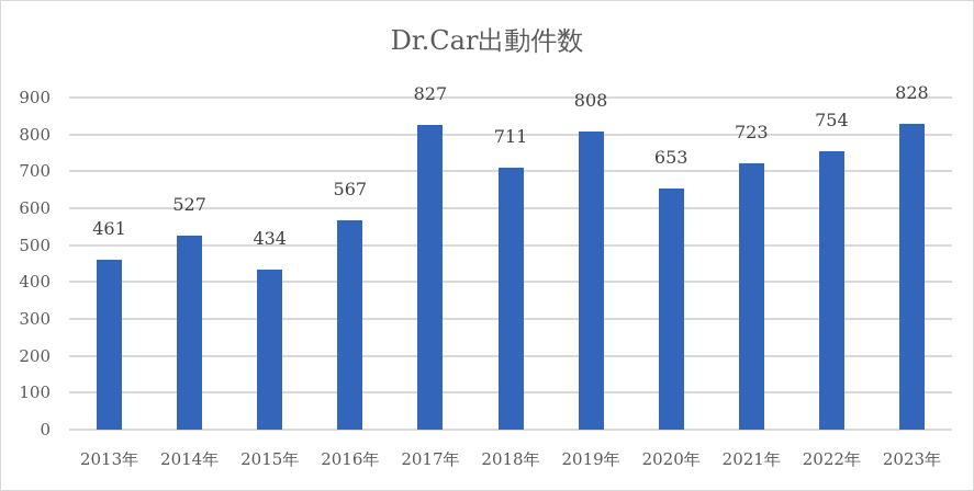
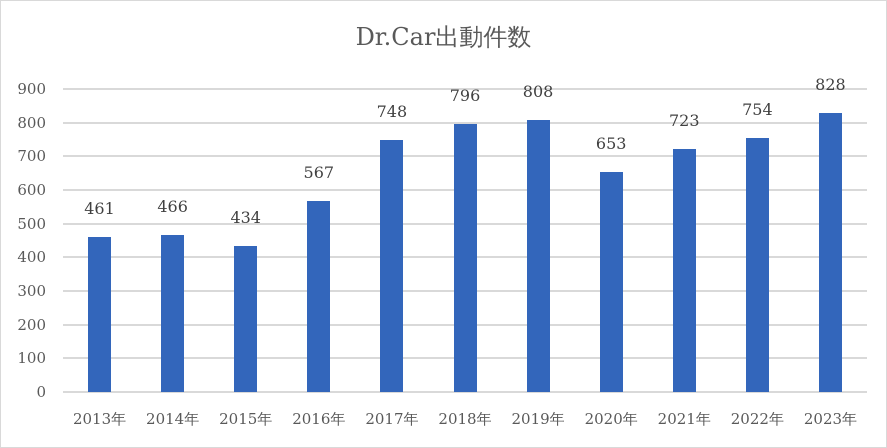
2014年: 527 -> 466
2017年: 827 -> 748
2018年: 711 -> 796
